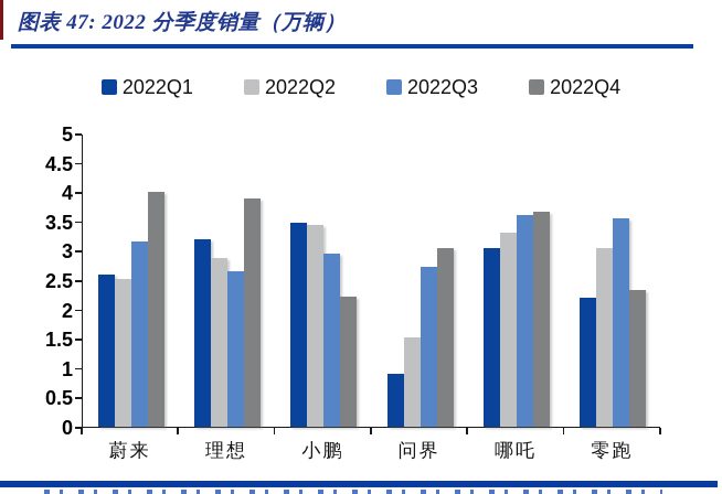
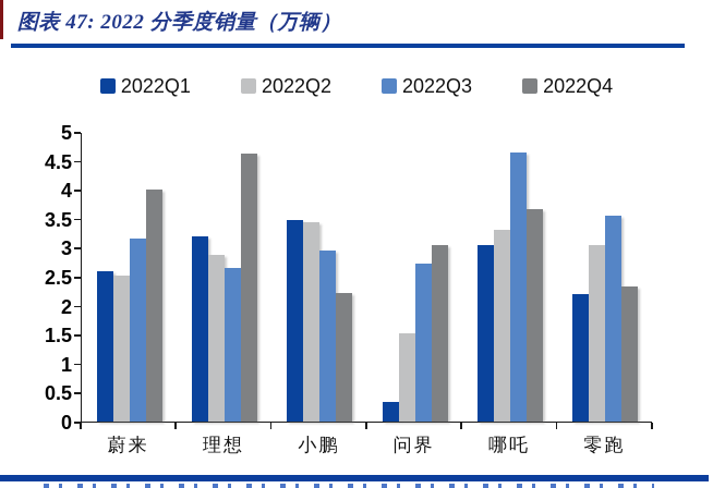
2022Q4/理想: 3.9 -> 4.6
2022Q1/问界: 0.9 -> 0.3
2022Q3/哪吒: 3.6 -> 4.7
